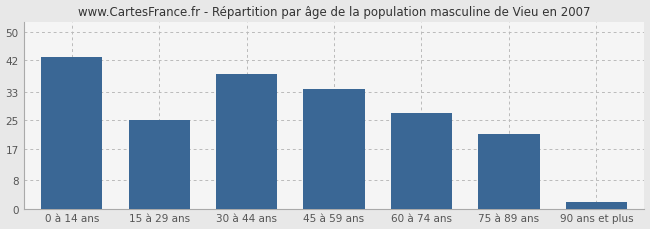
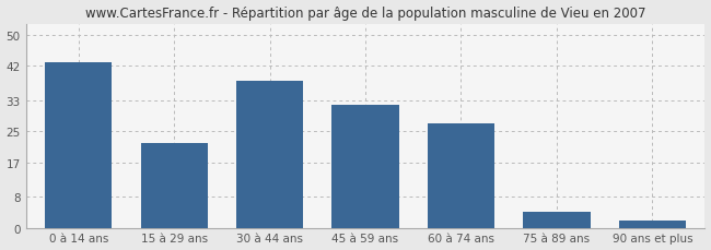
15 à 29 ans: 25 -> 22
45 à 59 ans: 34 -> 32
75 à 89 ans: 21 -> 4
